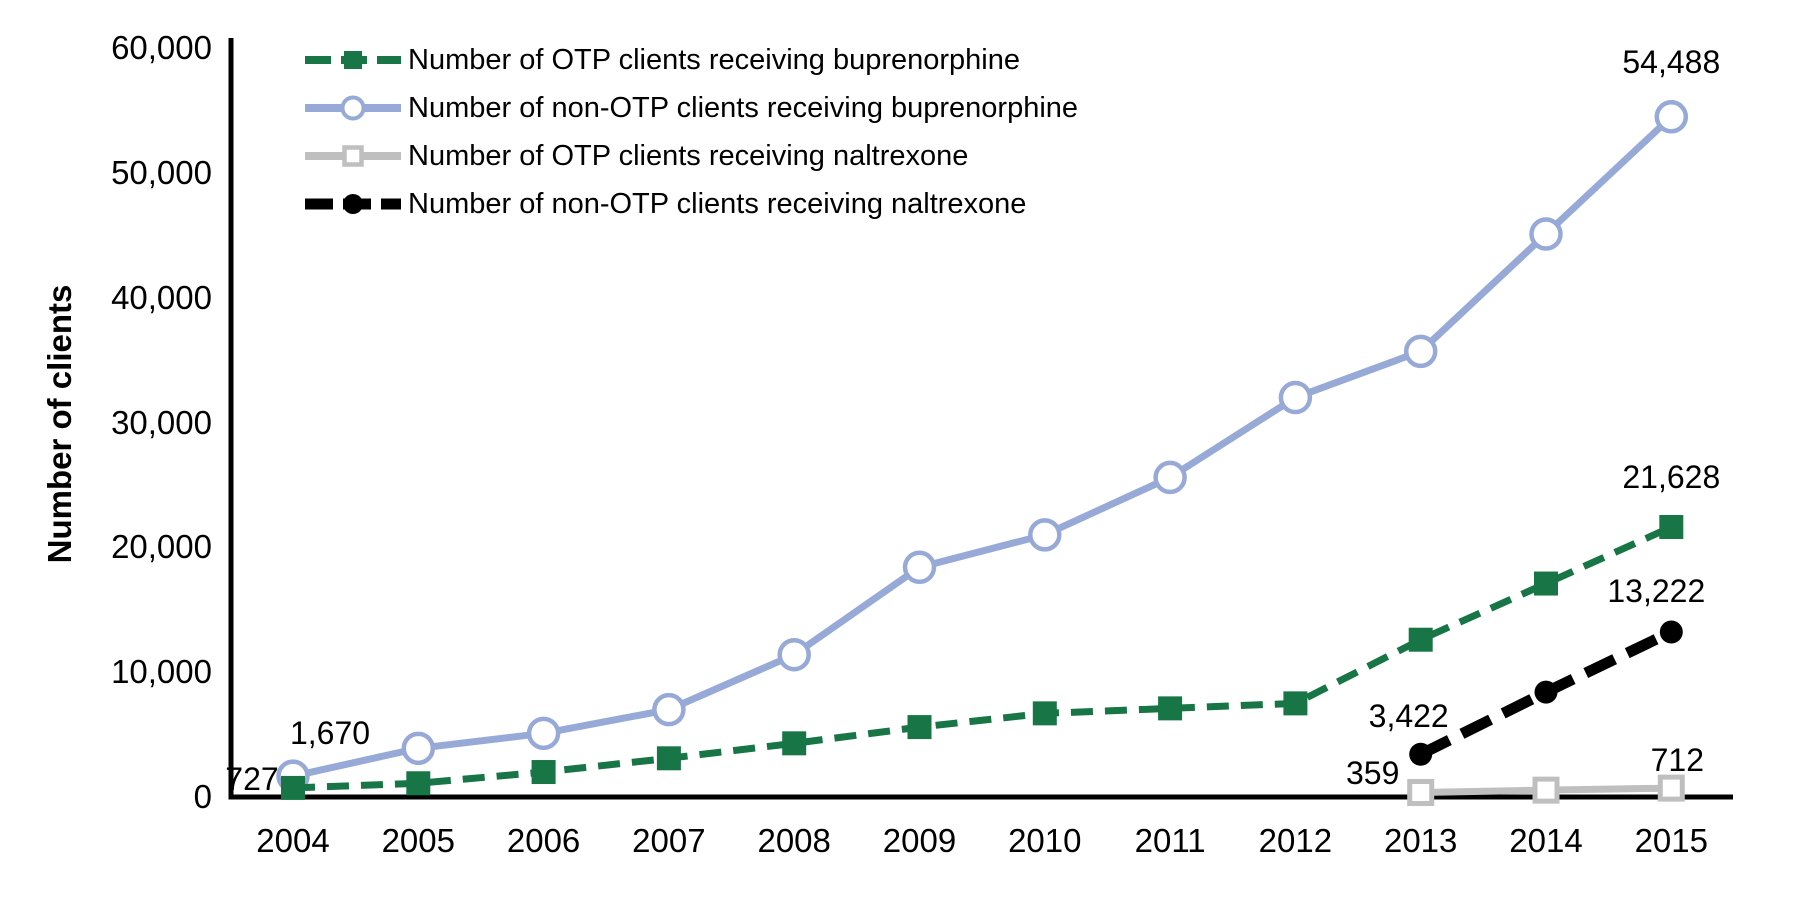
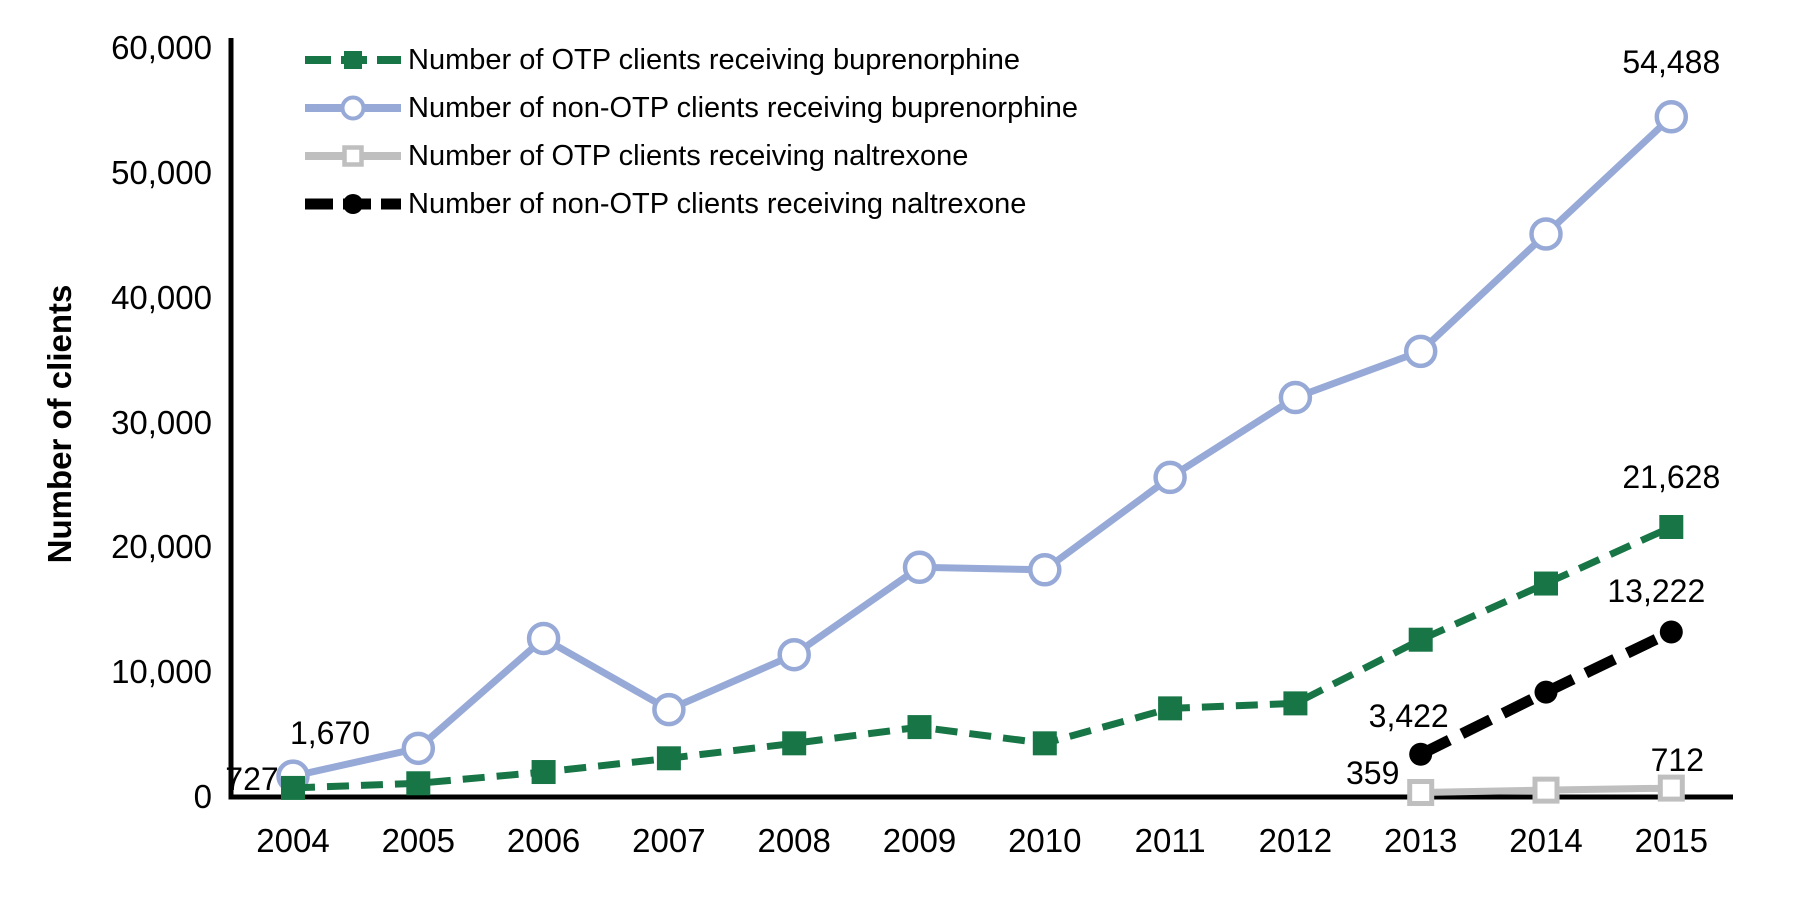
Number of non-OTP clients receiving buprenorphine/2006: 5100 -> 12700
Number of OTP clients receiving buprenorphine/2010: 6700 -> 4300
Number of non-OTP clients receiving buprenorphine/2010: 21000 -> 18200
